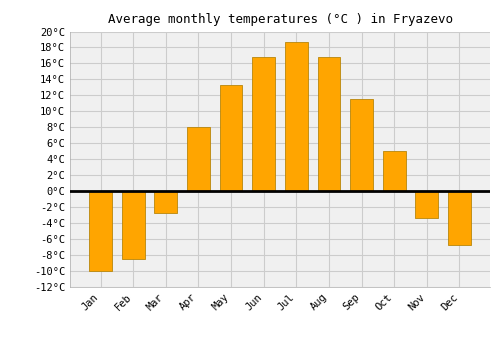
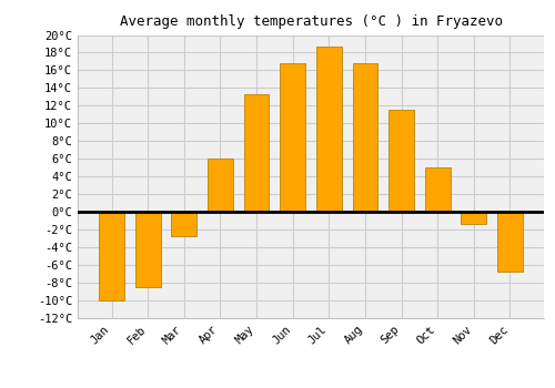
Apr: 8.0°C -> 6.0°C
Nov: -3.4°C -> -1.3°C
